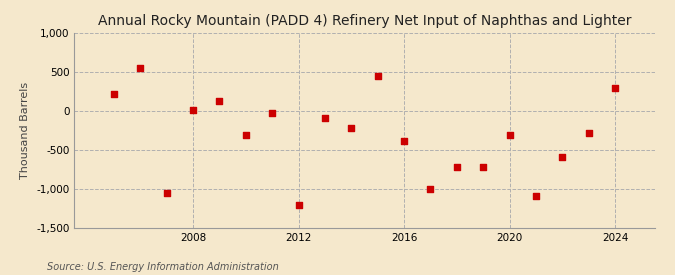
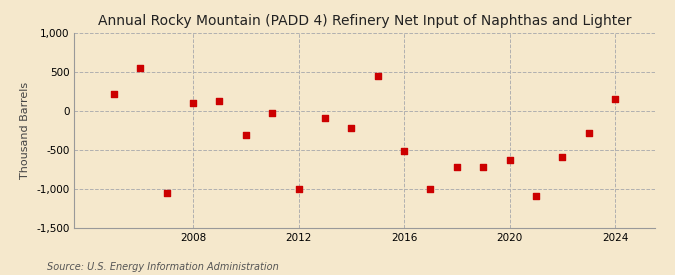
2008: 20 -> 100
2012: -1,200 -> -1,000
2016: -380 -> -510
2020: -300 -> -620
2024: 300 -> 160
